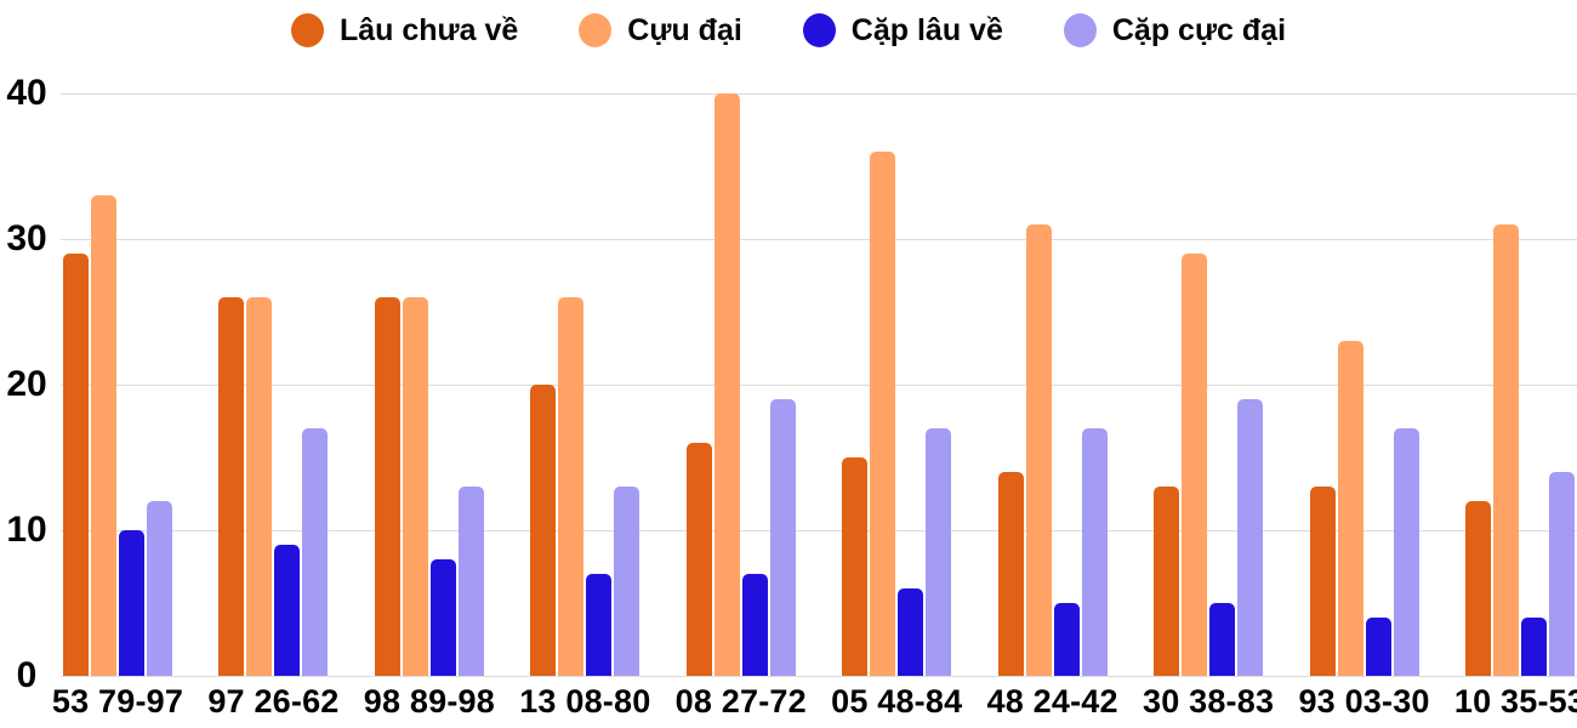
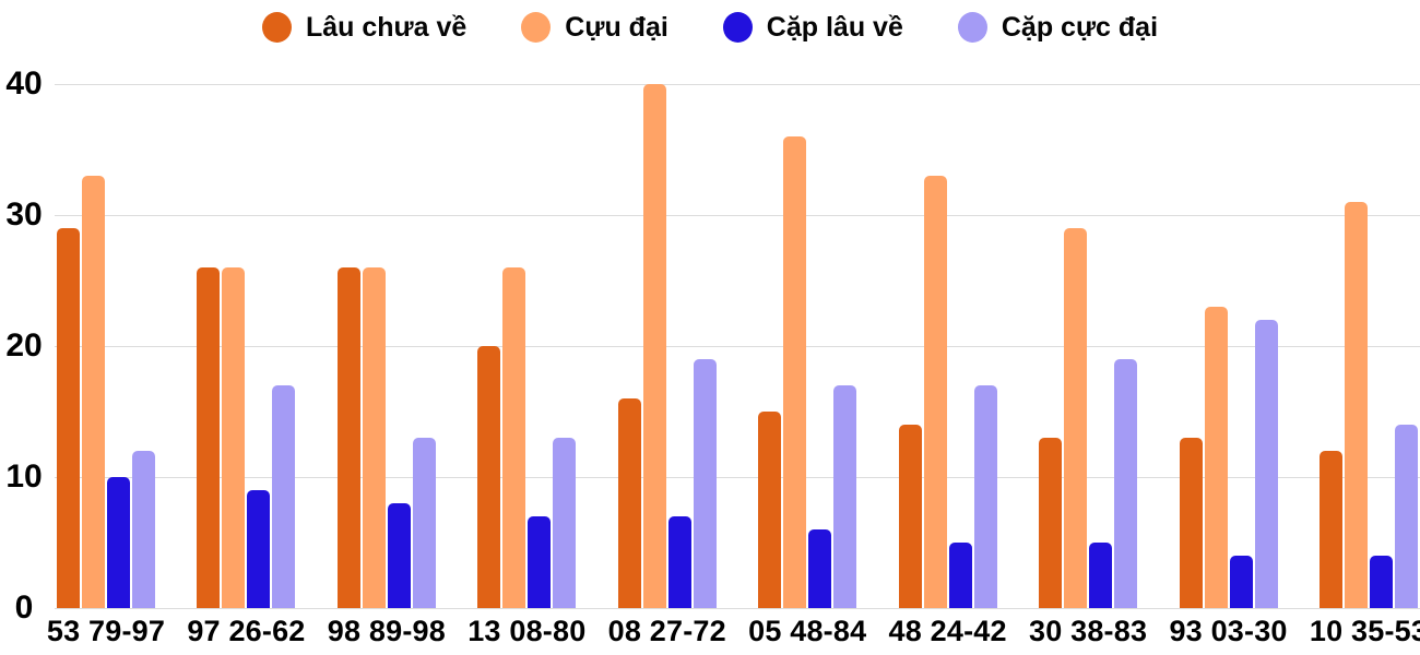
Cựu đại/48 24-42: 31 -> 33
Cặp cực đại/93 03-30: 17 -> 22
